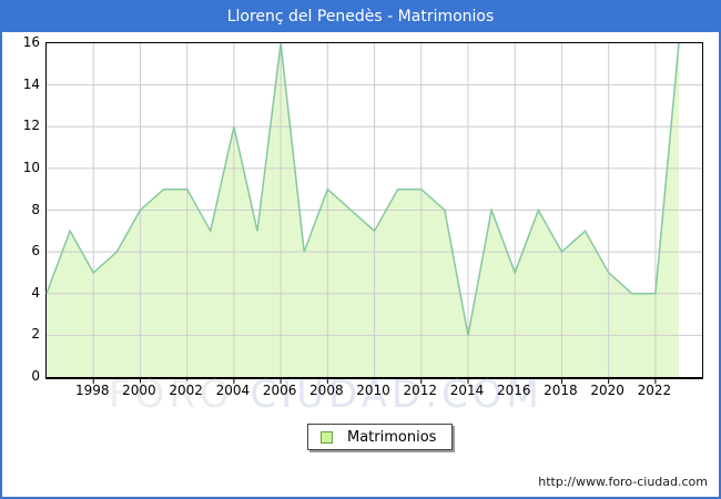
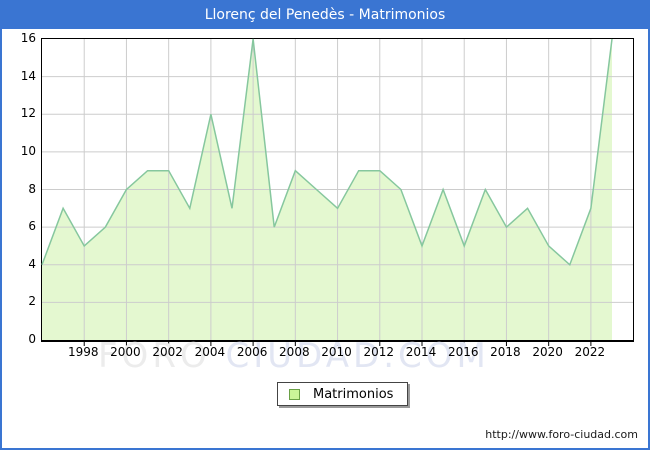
2014: 2 -> 5
2022: 4 -> 7
